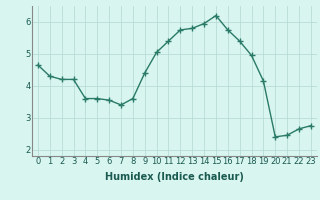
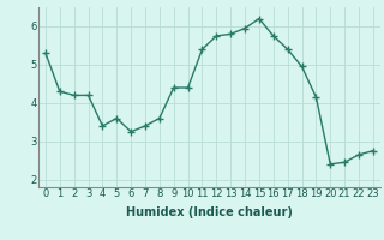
0: 4.65 -> 5.30
4: 3.60 -> 3.40
6: 3.55 -> 3.25
10: 5.05 -> 4.40
